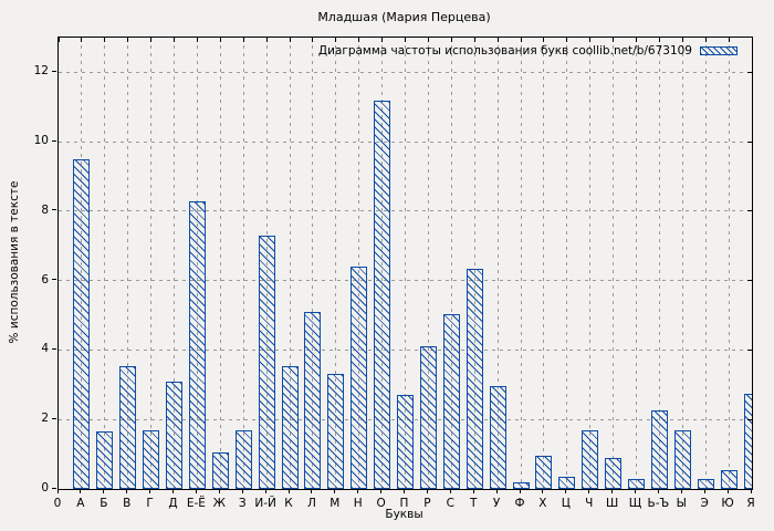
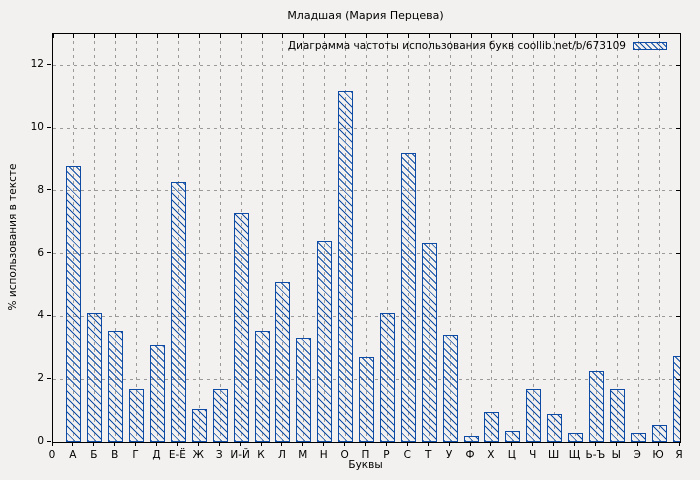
А: 9.5 -> 8.8
Б: 1.6 -> 4.1
С: 5.0 -> 9.2
У: 3.0 -> 3.4
